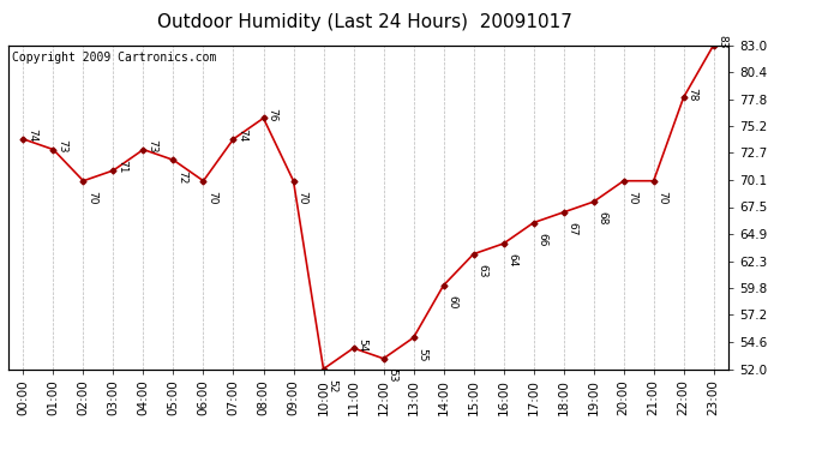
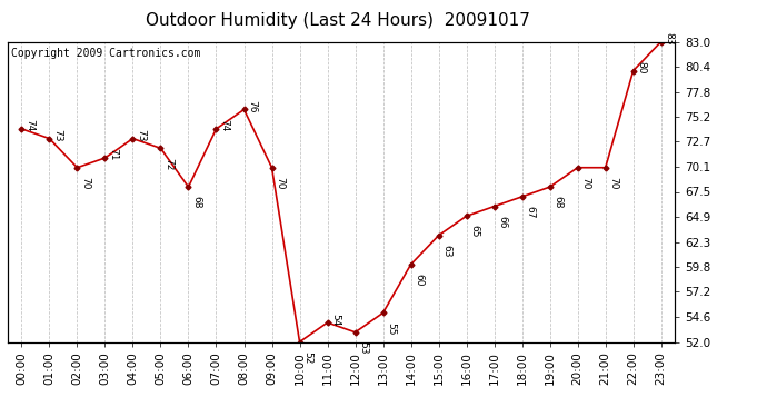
06:00: 70 -> 68
16:00: 64 -> 65
22:00: 78 -> 80
